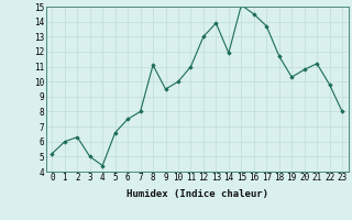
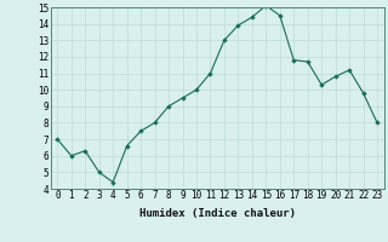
0: 5.2 -> 7.0
8: 11.1 -> 9.0
14: 11.9 -> 14.4
17: 13.7 -> 11.8
